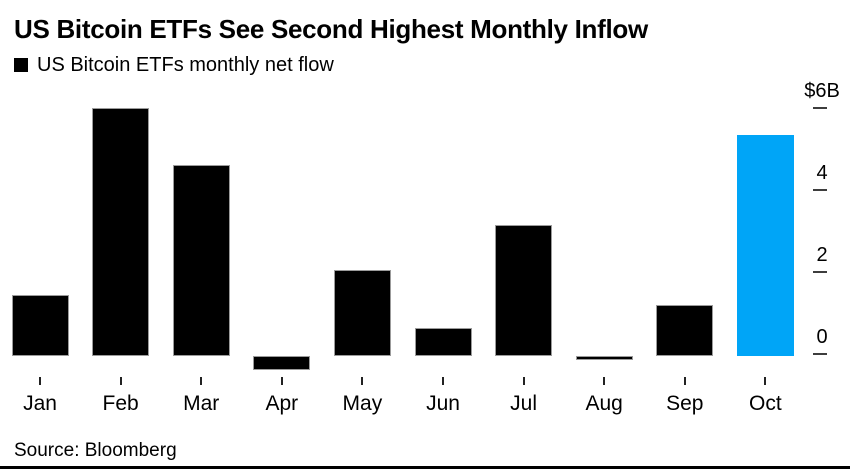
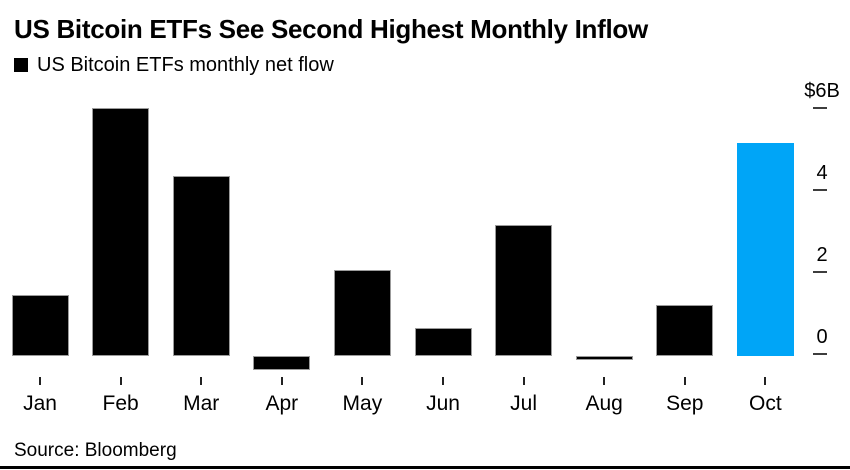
Mar: 4.7 -> 4.4
Oct: 5.4 -> 5.2
